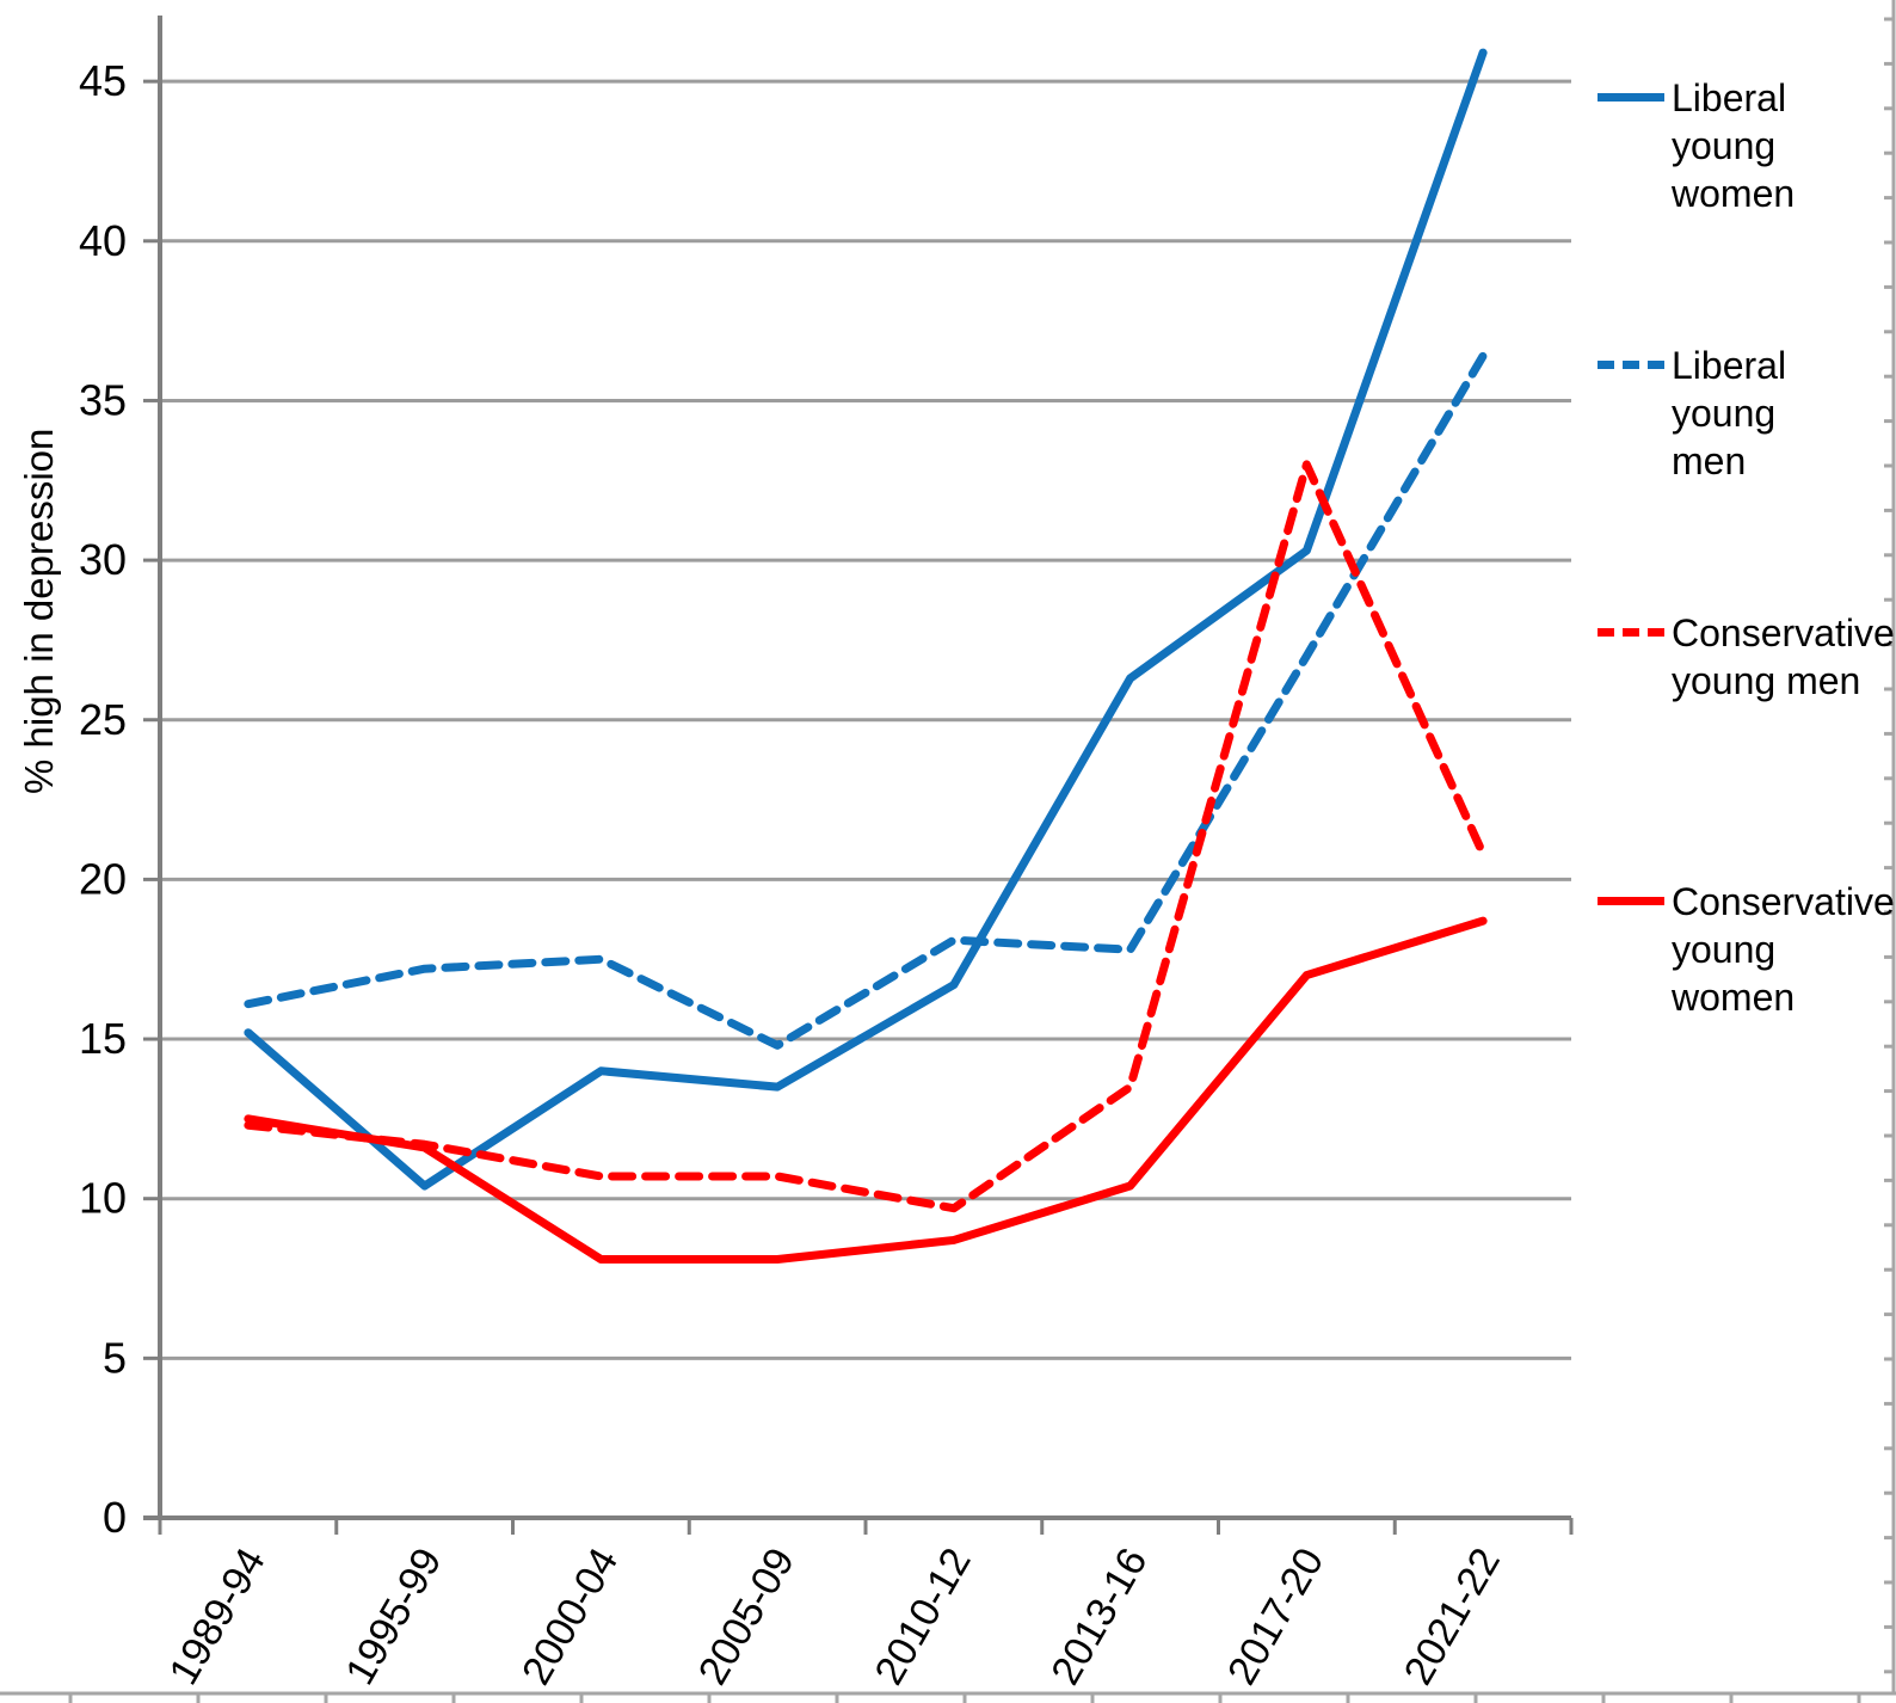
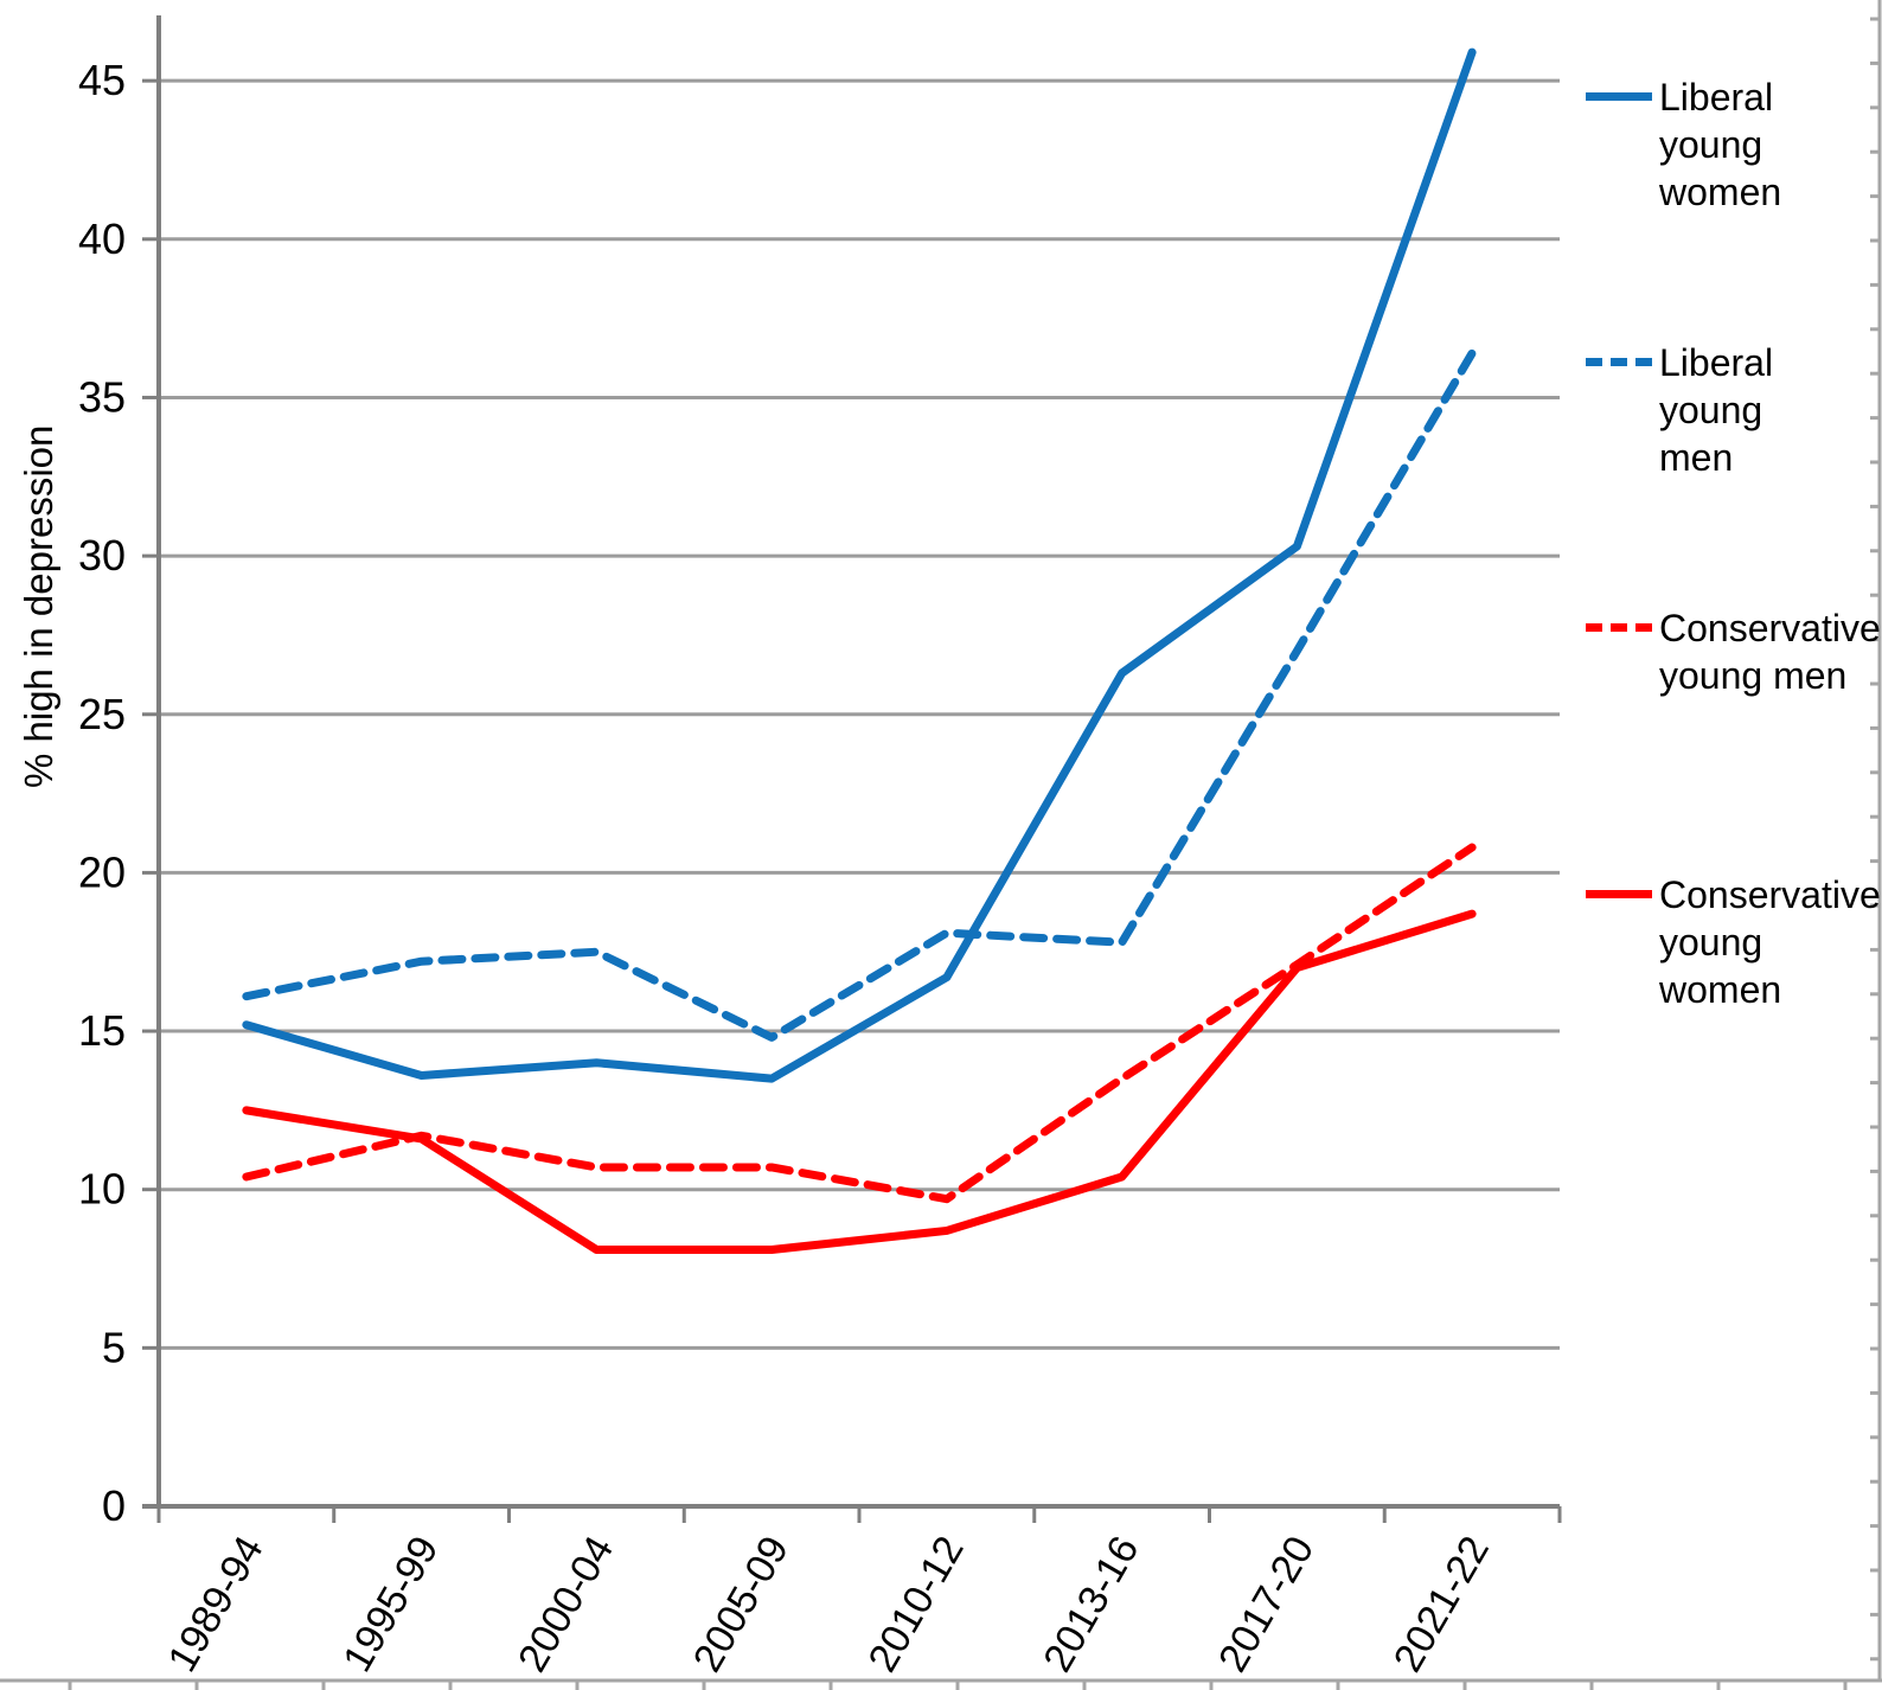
Conservative young men/1989-94: 12.3 -> 10.4
Liberal young women/1995-99: 10.4 -> 13.6
Conservative young men/2017-20: 33.0 -> 17.1
